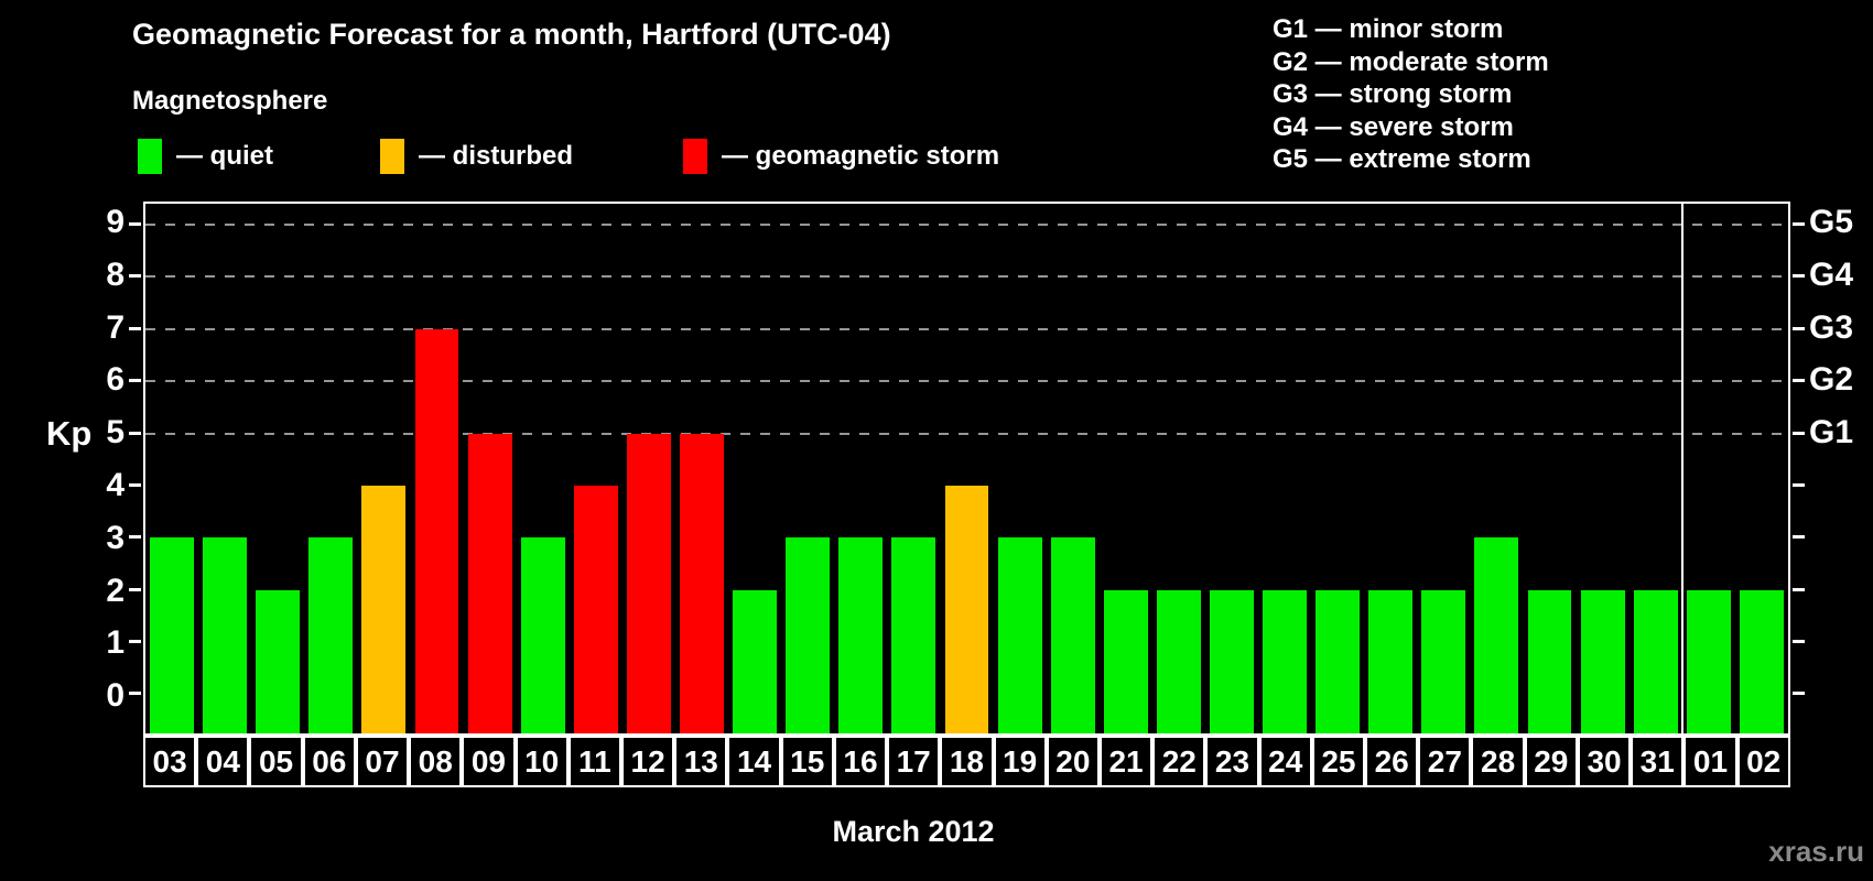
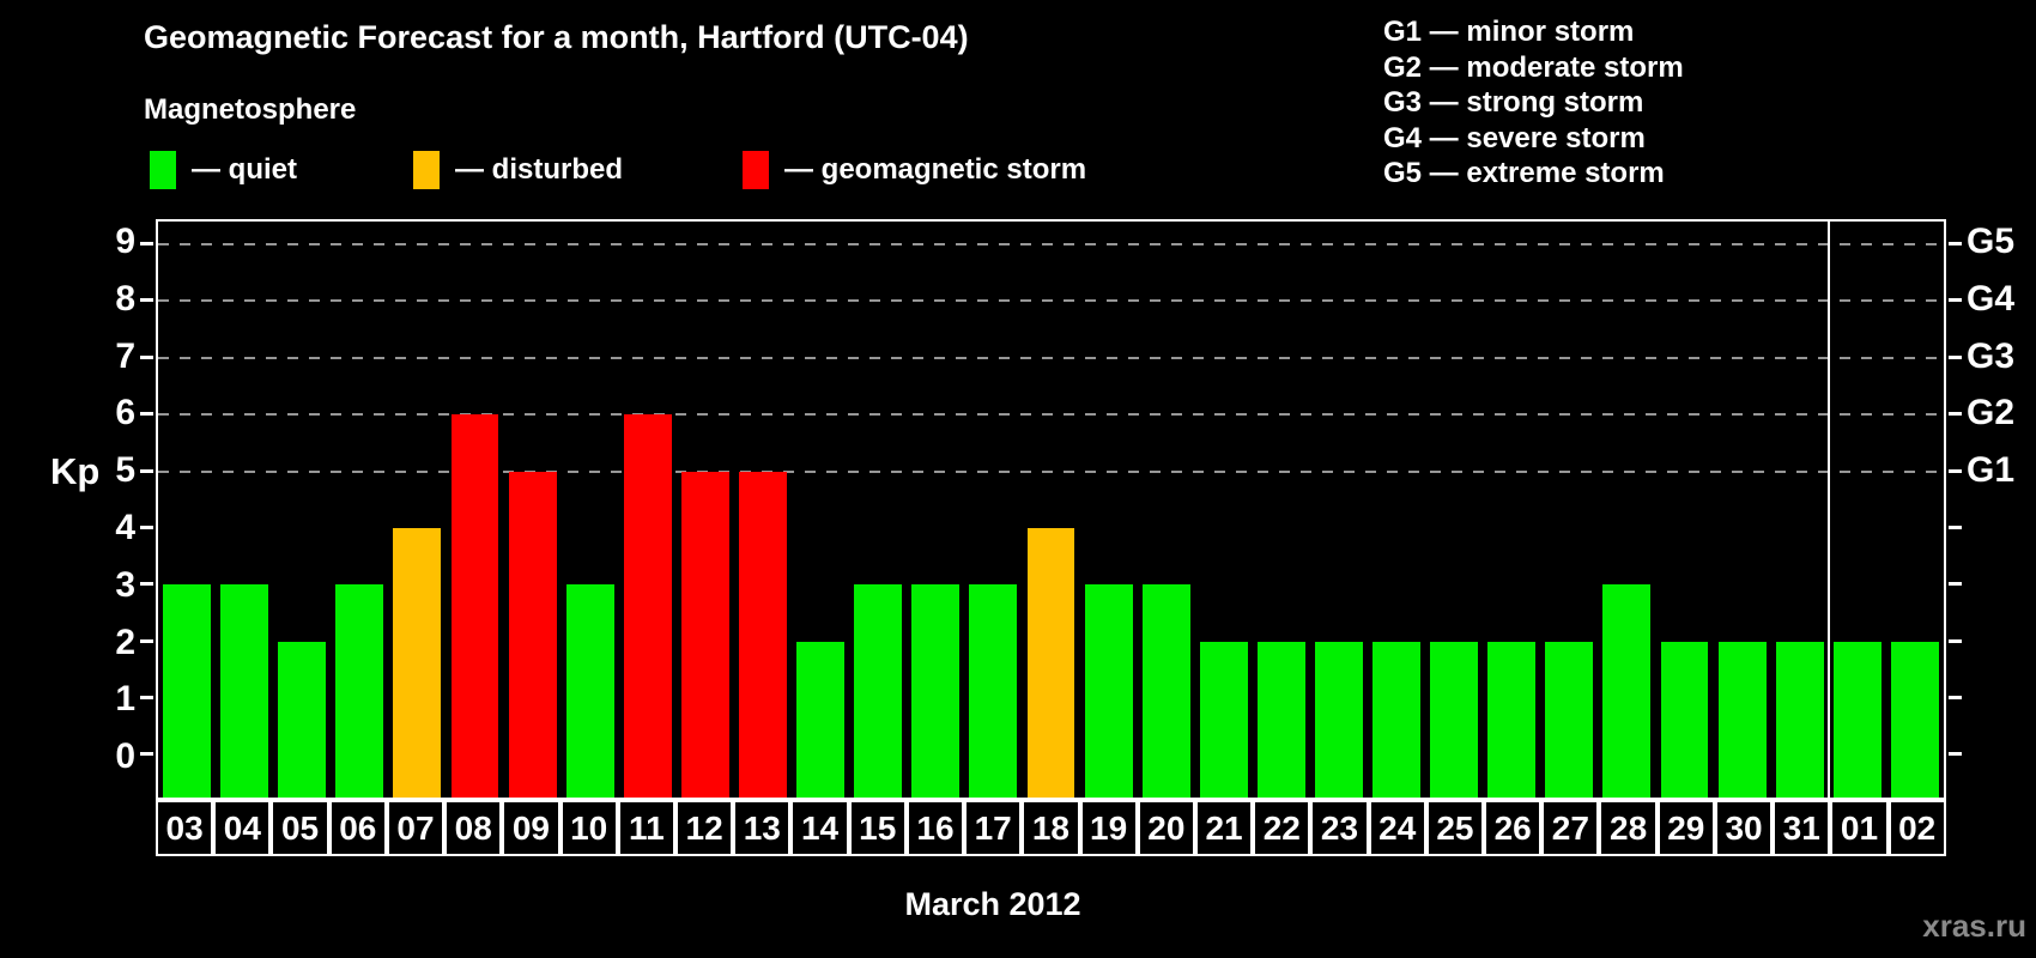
08: 7 -> 6
11: 4 -> 6
